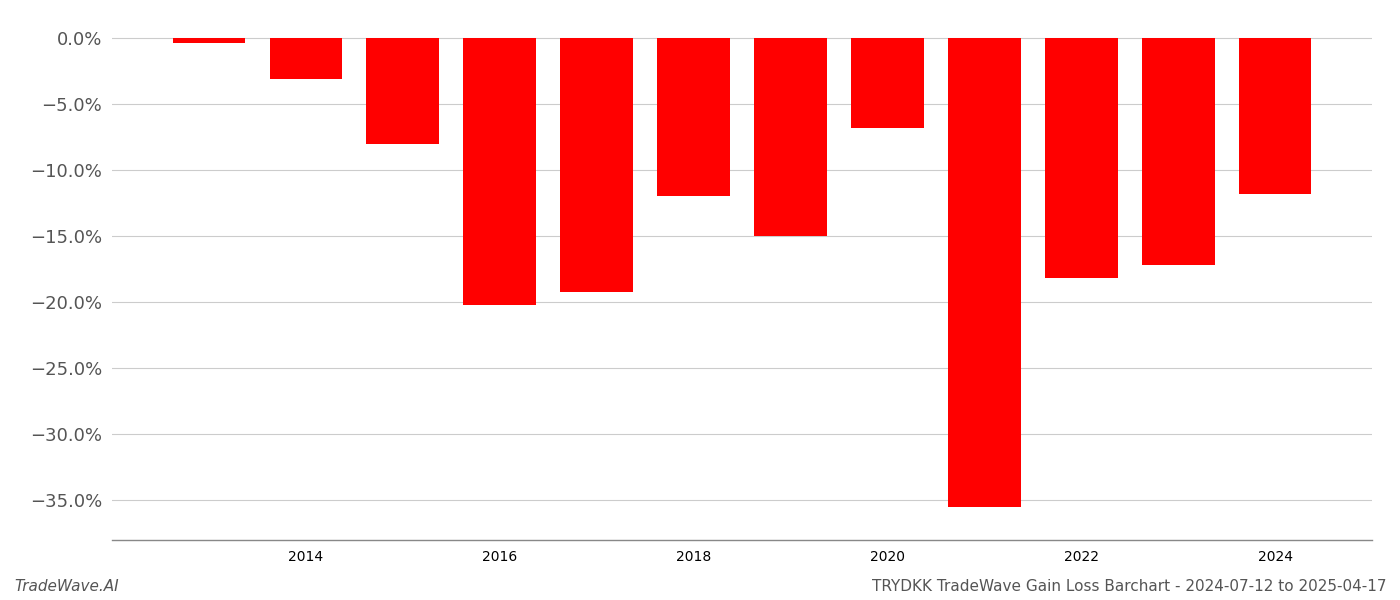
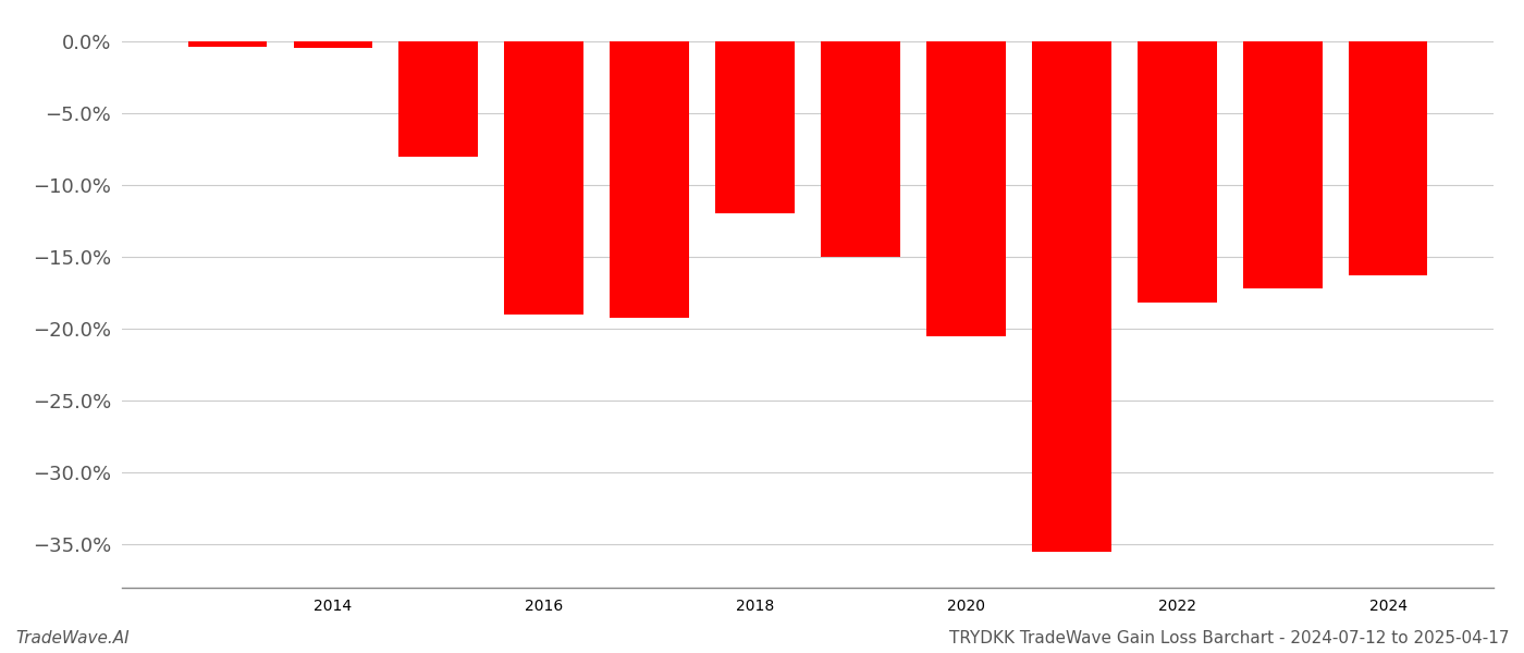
2014: -3.1% -> -0.5%
2016: -20.2% -> -19.0%
2020: -6.8% -> -20.5%
2024: -11.8% -> -16.3%
